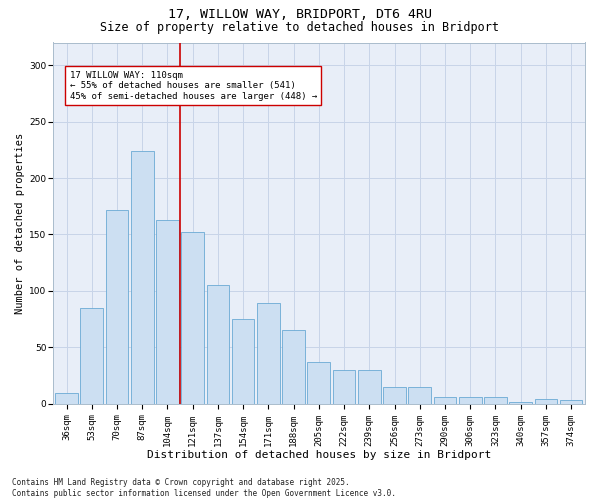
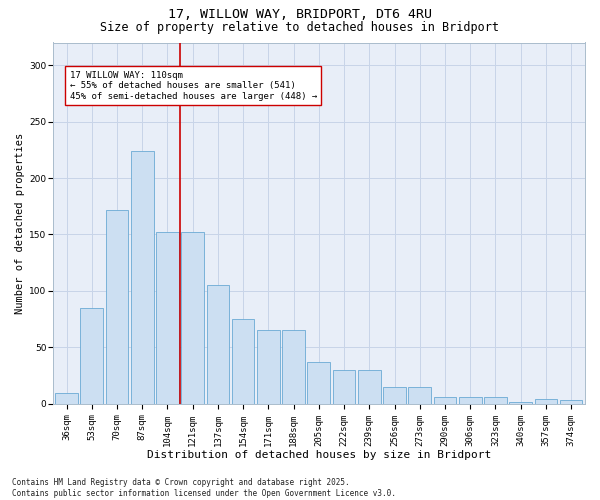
104sqm: 163 -> 152
171sqm: 89 -> 65
